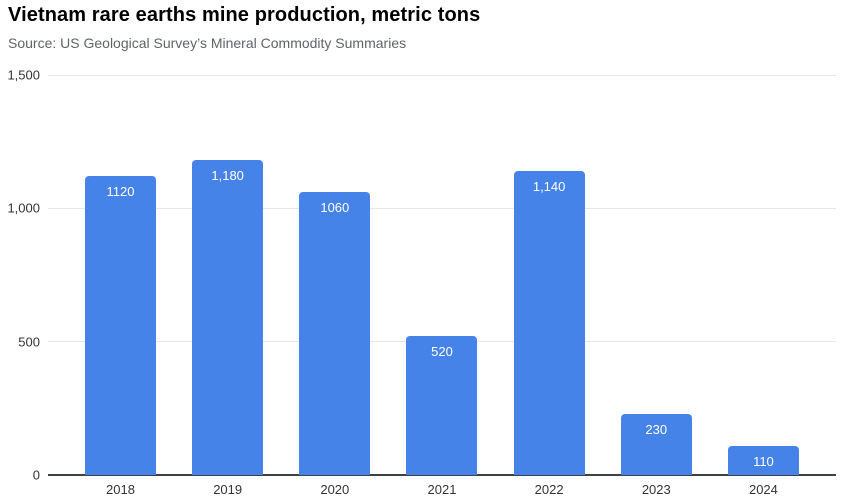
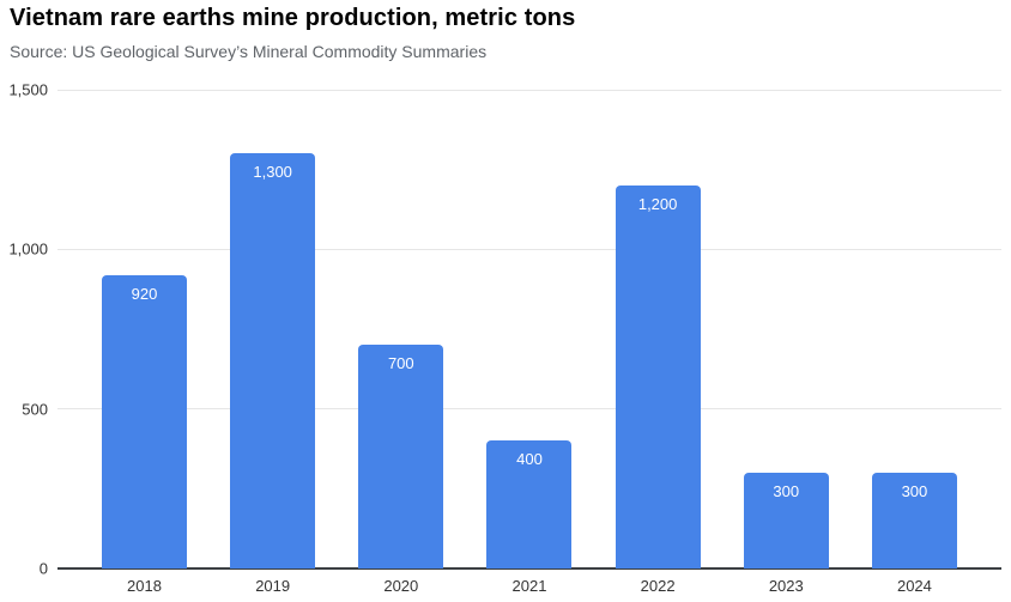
2018: 1120 -> 920
2019: 1,180 -> 1,300
2020: 1060 -> 700
2021: 520 -> 400
2022: 1,140 -> 1,200
2023: 230 -> 300
2024: 110 -> 300
